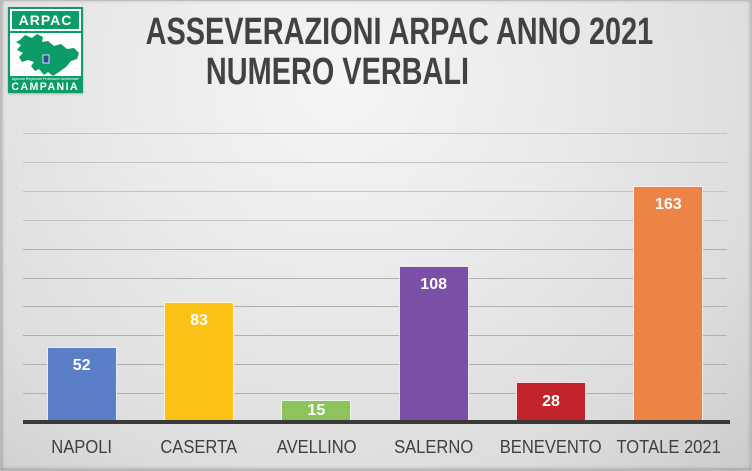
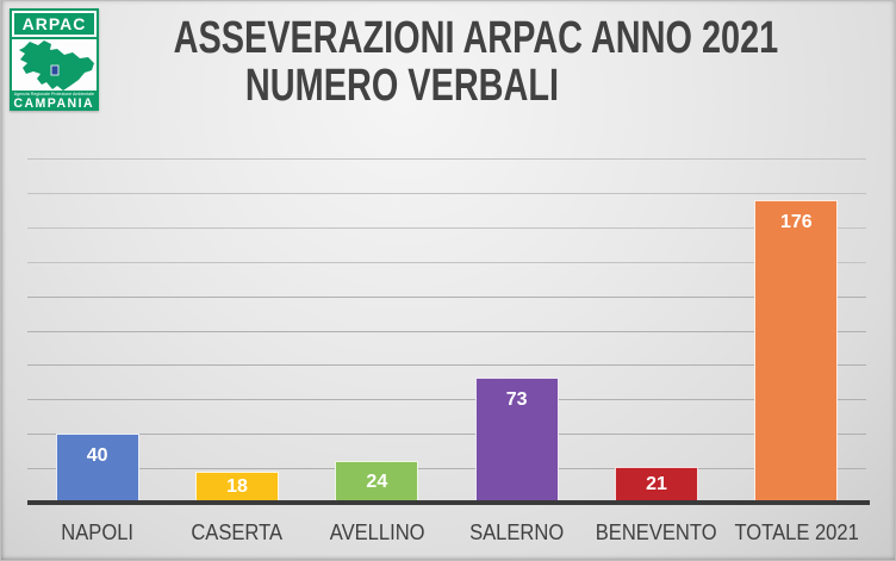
NAPOLI: 52 -> 40
CASERTA: 83 -> 18
AVELLINO: 15 -> 24
SALERNO: 108 -> 73
BENEVENTO: 28 -> 21
TOTALE 2021: 163 -> 176
